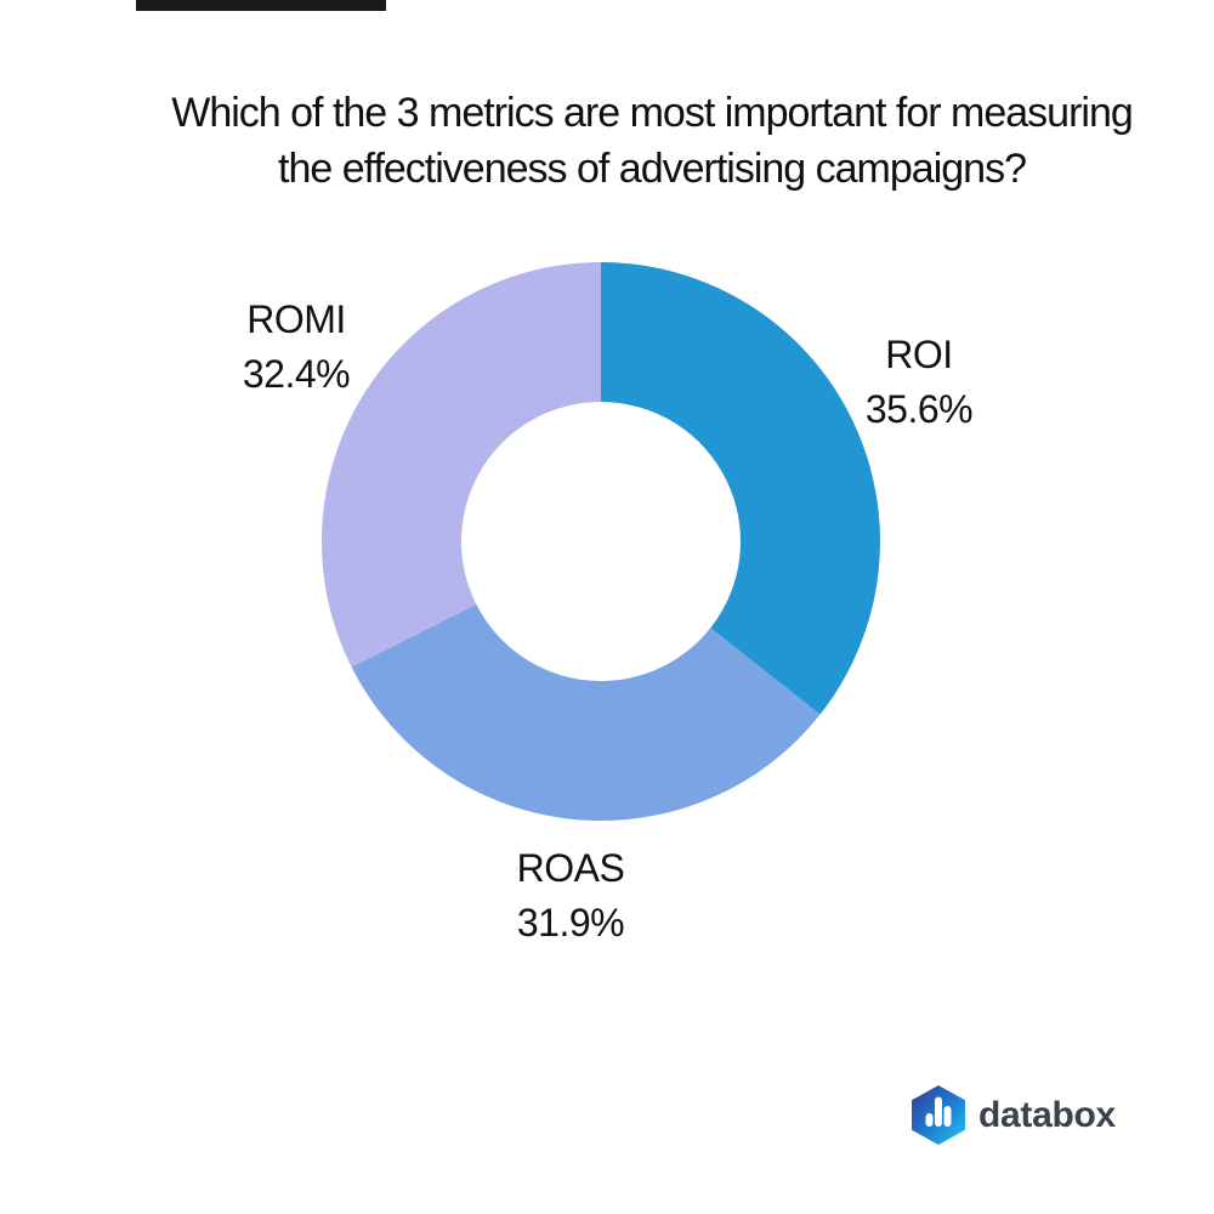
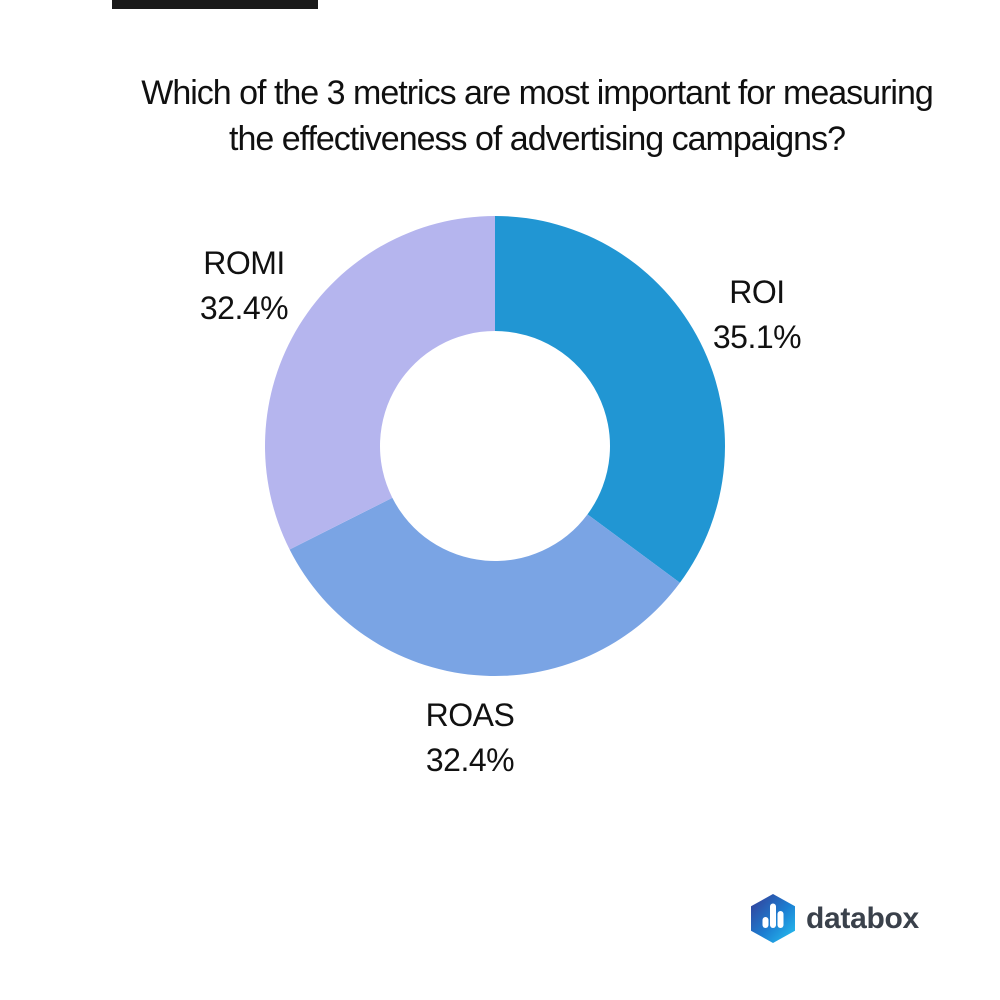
ROI: 35.6% -> 35.1%
ROAS: 31.9% -> 32.4%
